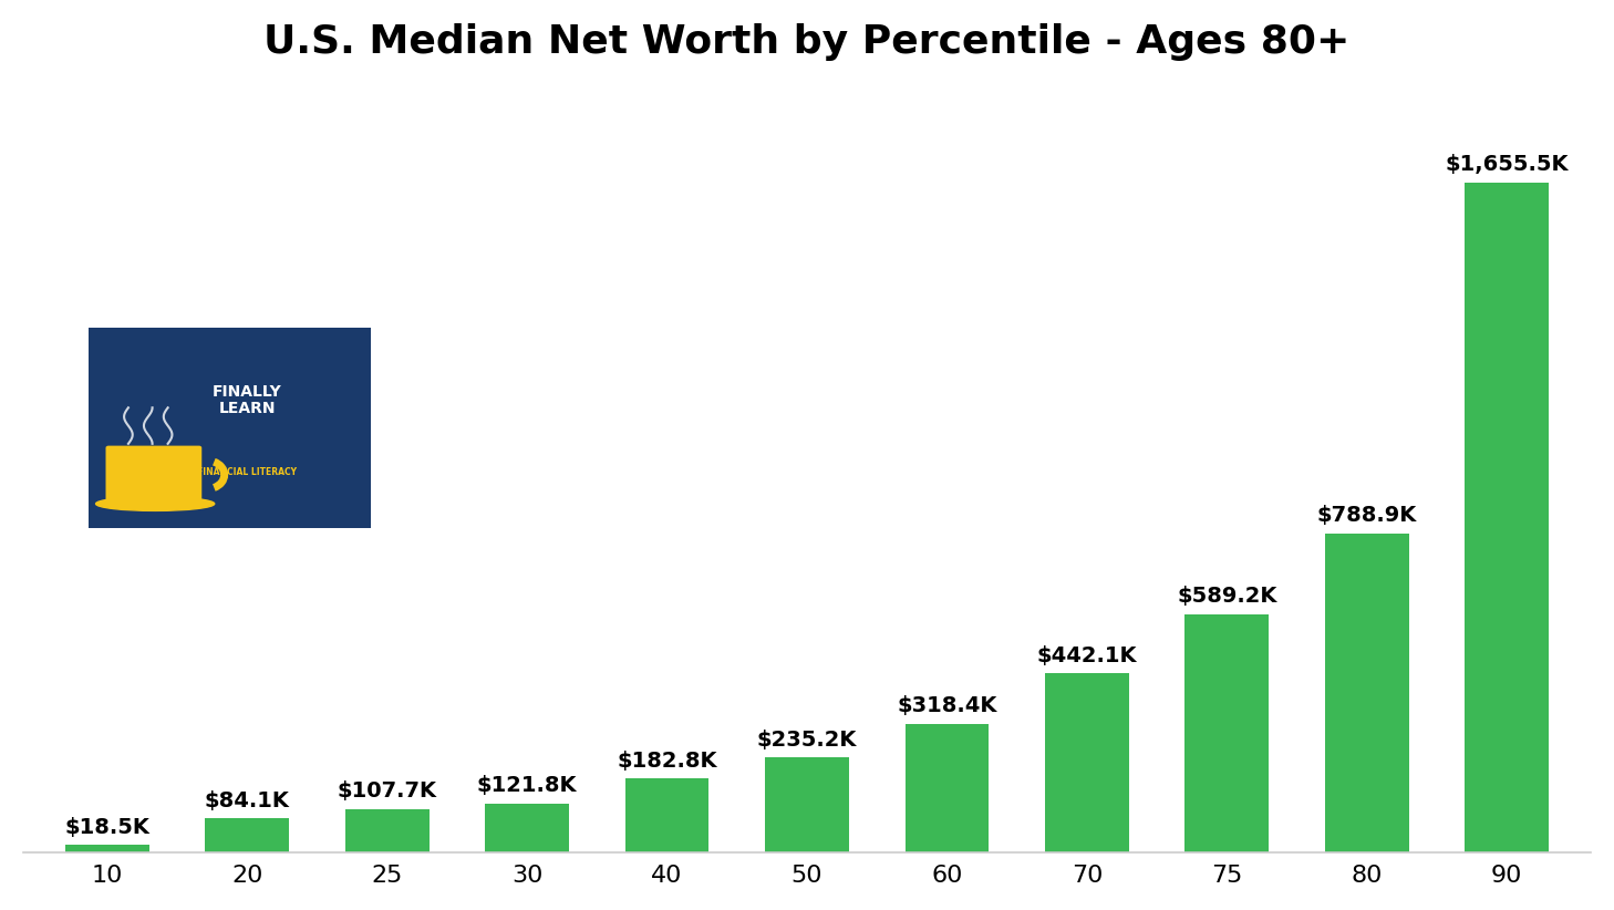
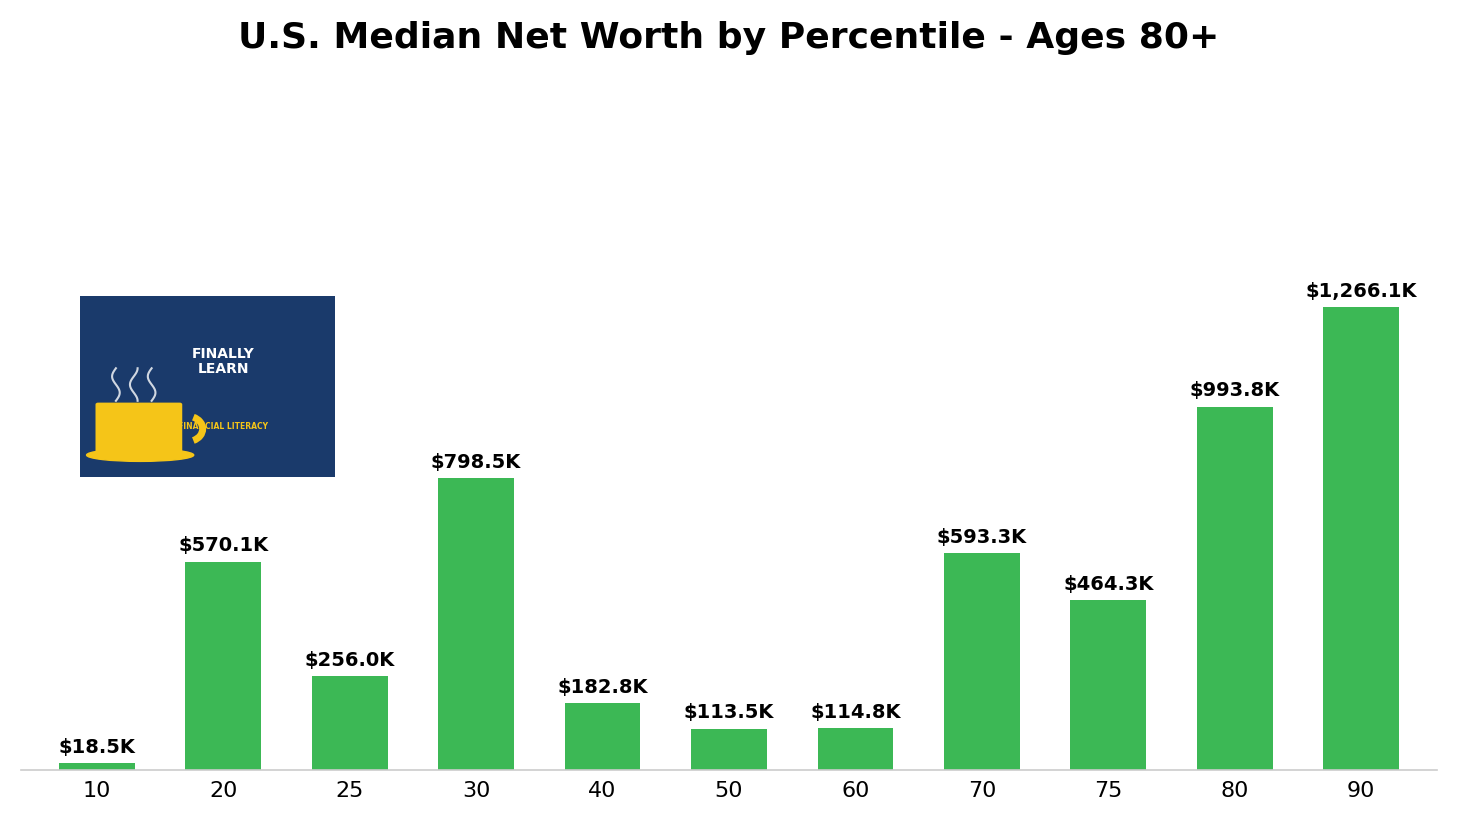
U.S. Median Net Worth by Percentile - Ages 80+/20: $84.1K -> $570.1K
U.S. Median Net Worth by Percentile - Ages 80+/25: $107.7K -> $256.0K
U.S. Median Net Worth by Percentile - Ages 80+/30: $121.8K -> $798.5K
U.S. Median Net Worth by Percentile - Ages 80+/50: $235.2K -> $113.5K
U.S. Median Net Worth by Percentile - Ages 80+/60: $318.4K -> $114.8K
U.S. Median Net Worth by Percentile - Ages 80+/70: $442.1K -> $593.3K
U.S. Median Net Worth by Percentile - Ages 80+/75: $589.2K -> $464.3K
U.S. Median Net Worth by Percentile - Ages 80+/80: $788.9K -> $993.8K
U.S. Median Net Worth by Percentile - Ages 80+/90: $1,655.5K -> $1,266.1K
